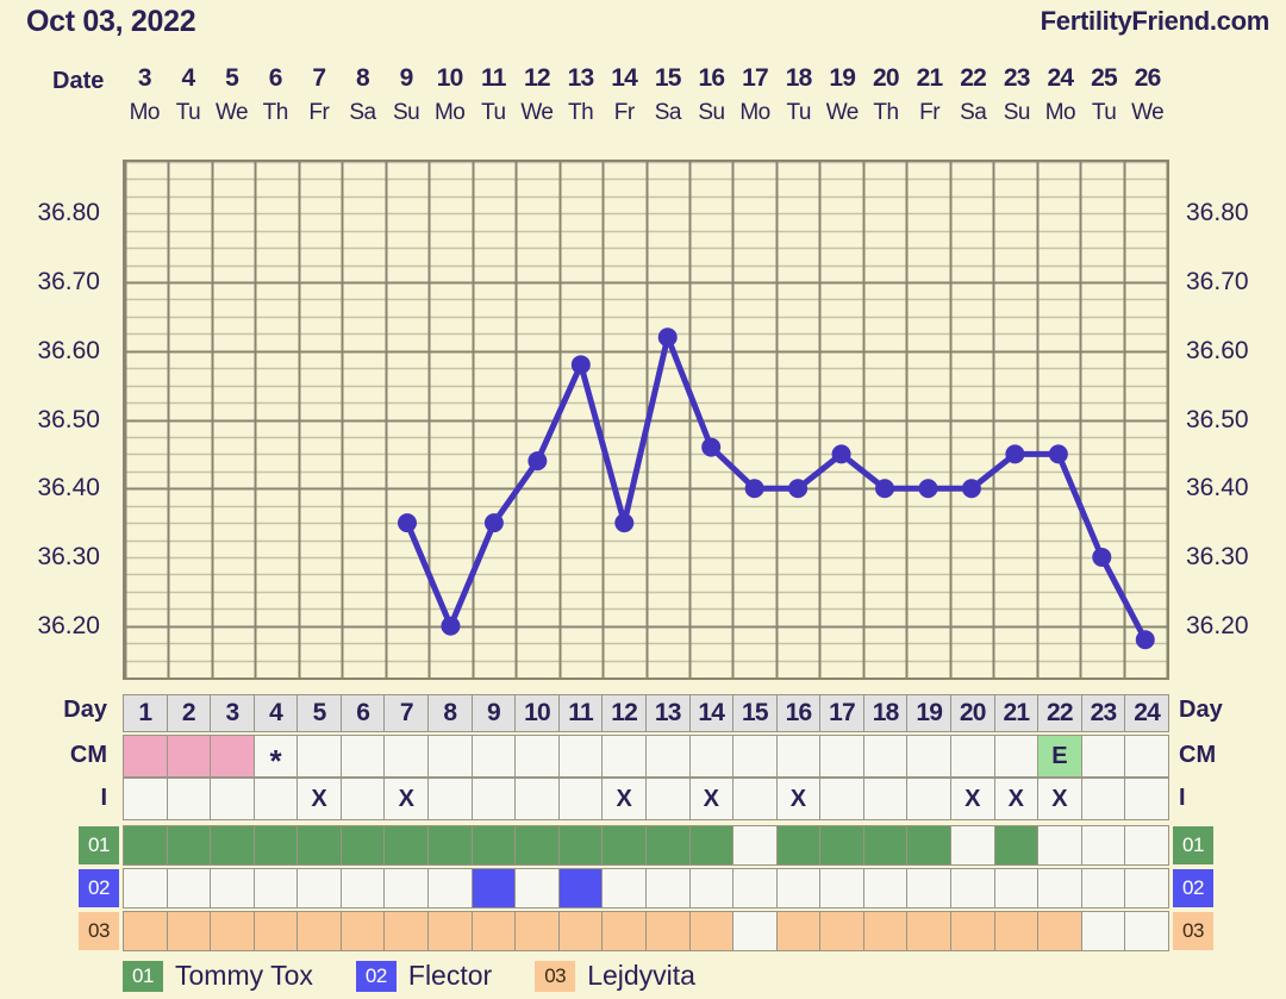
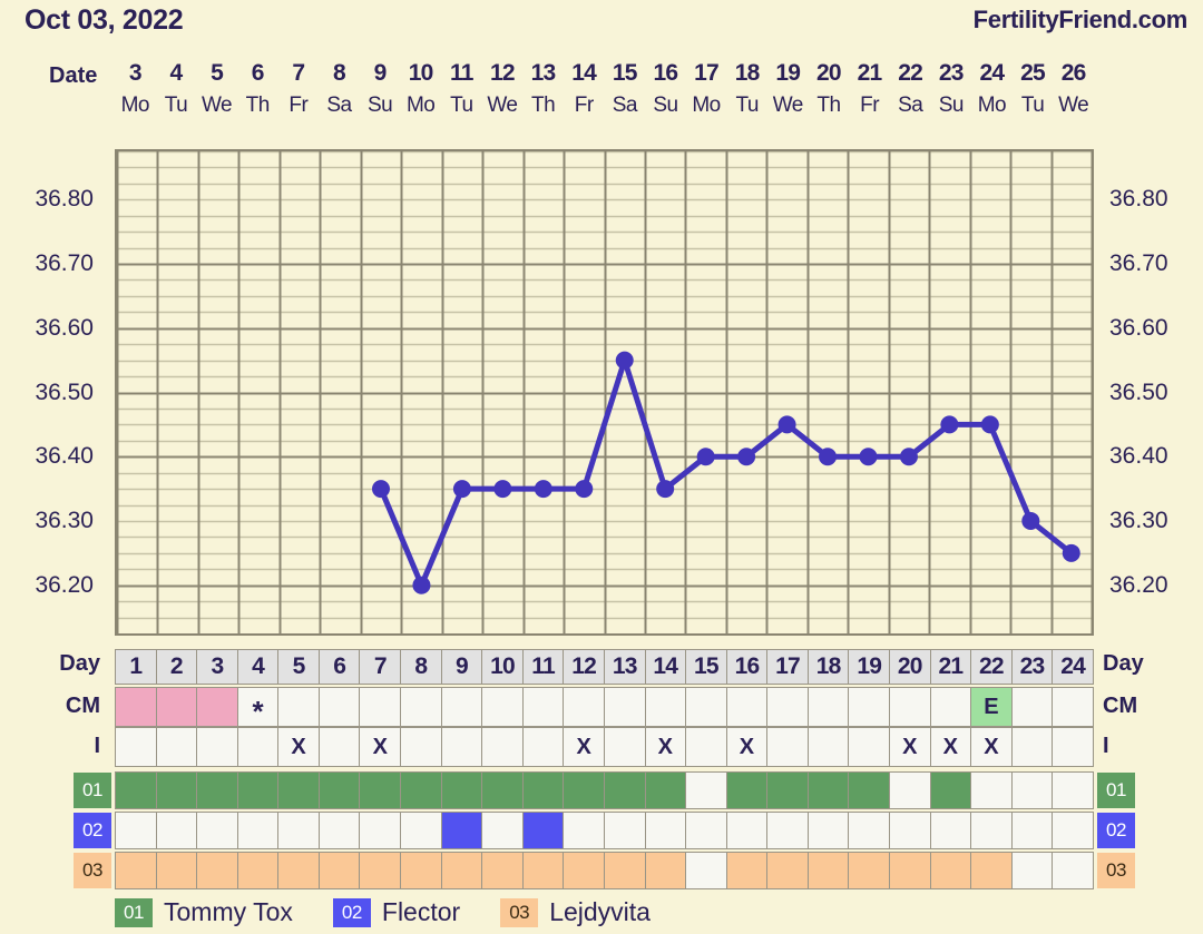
10: 36.44 -> 36.35
11: 36.58 -> 36.35
13: 36.62 -> 36.55
14: 36.46 -> 36.35
24: 36.18 -> 36.25
